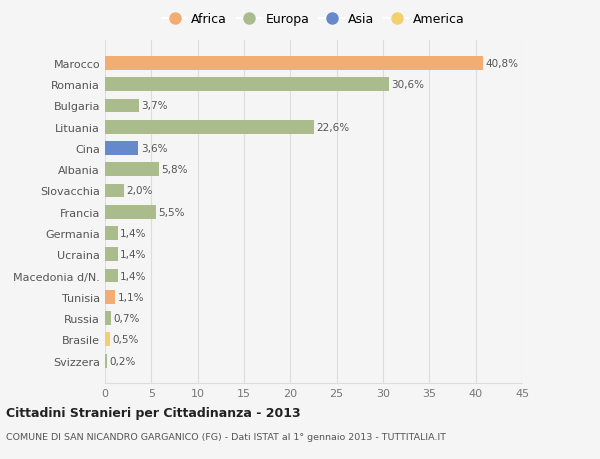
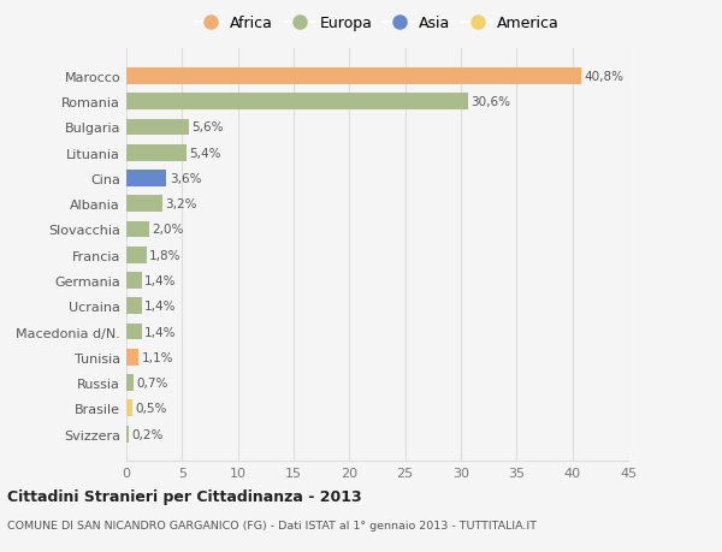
Bulgaria: 3,7% -> 5,6%
Lituania: 22,6% -> 5,4%
Albania: 5,8% -> 3,2%
Francia: 5,5% -> 1,8%
